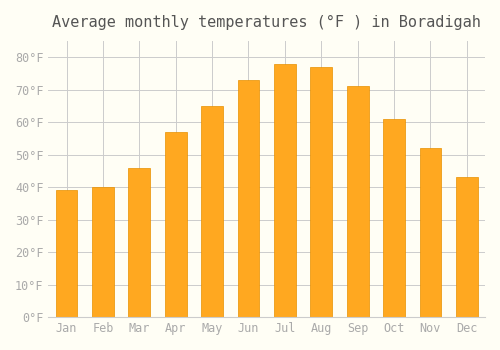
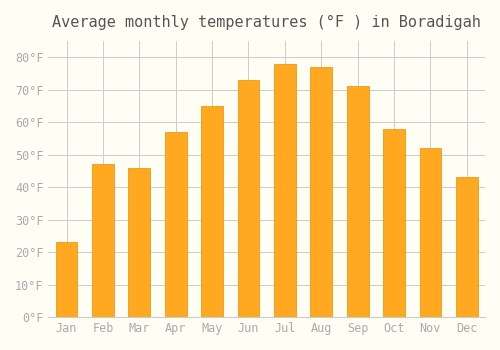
Jan: 39°F -> 23°F
Feb: 40°F -> 47°F
Oct: 61°F -> 58°F
